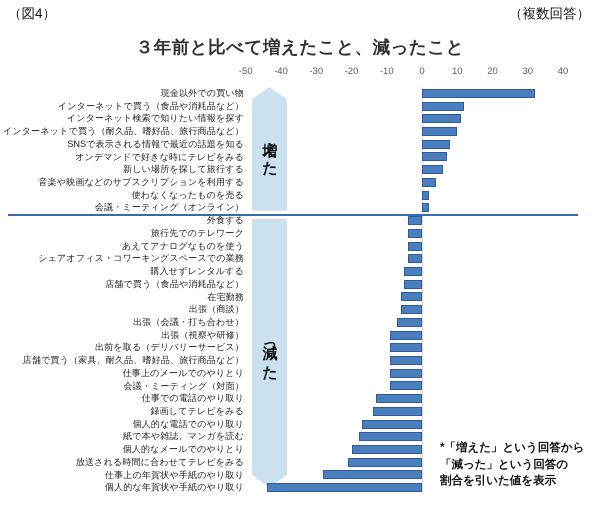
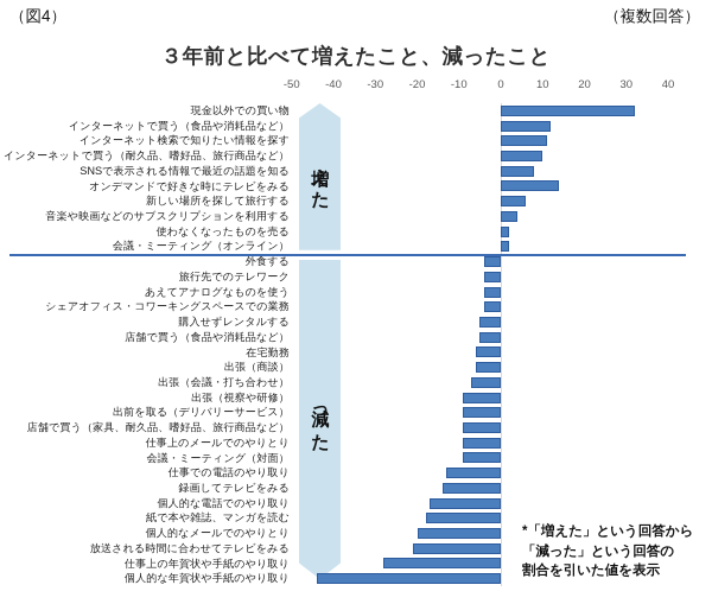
オンデマンドで好きな時にテレビをみる: 7 -> 14
